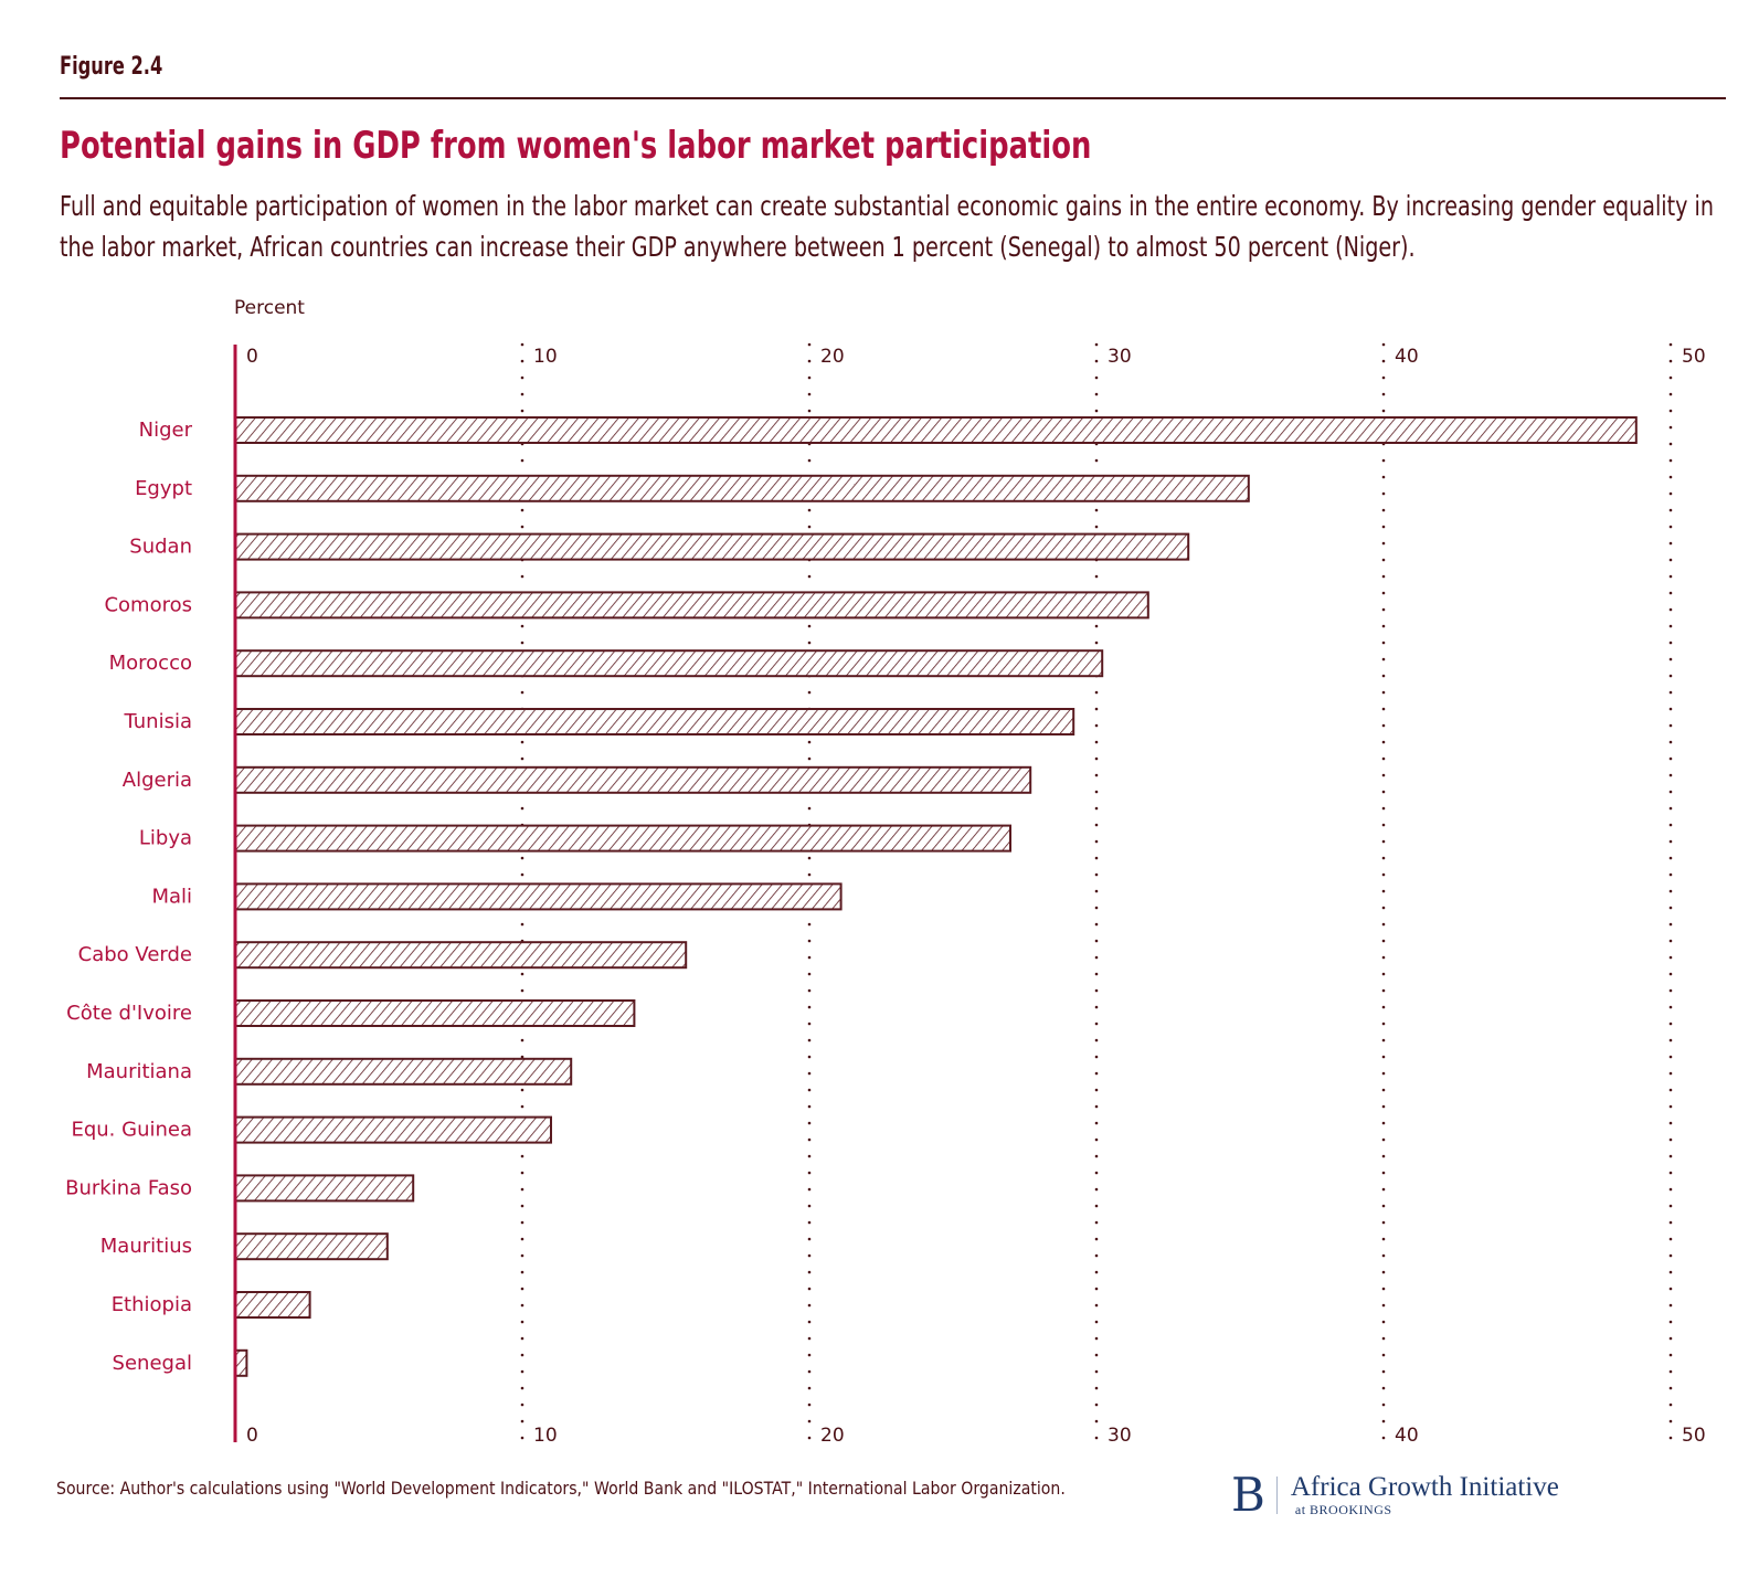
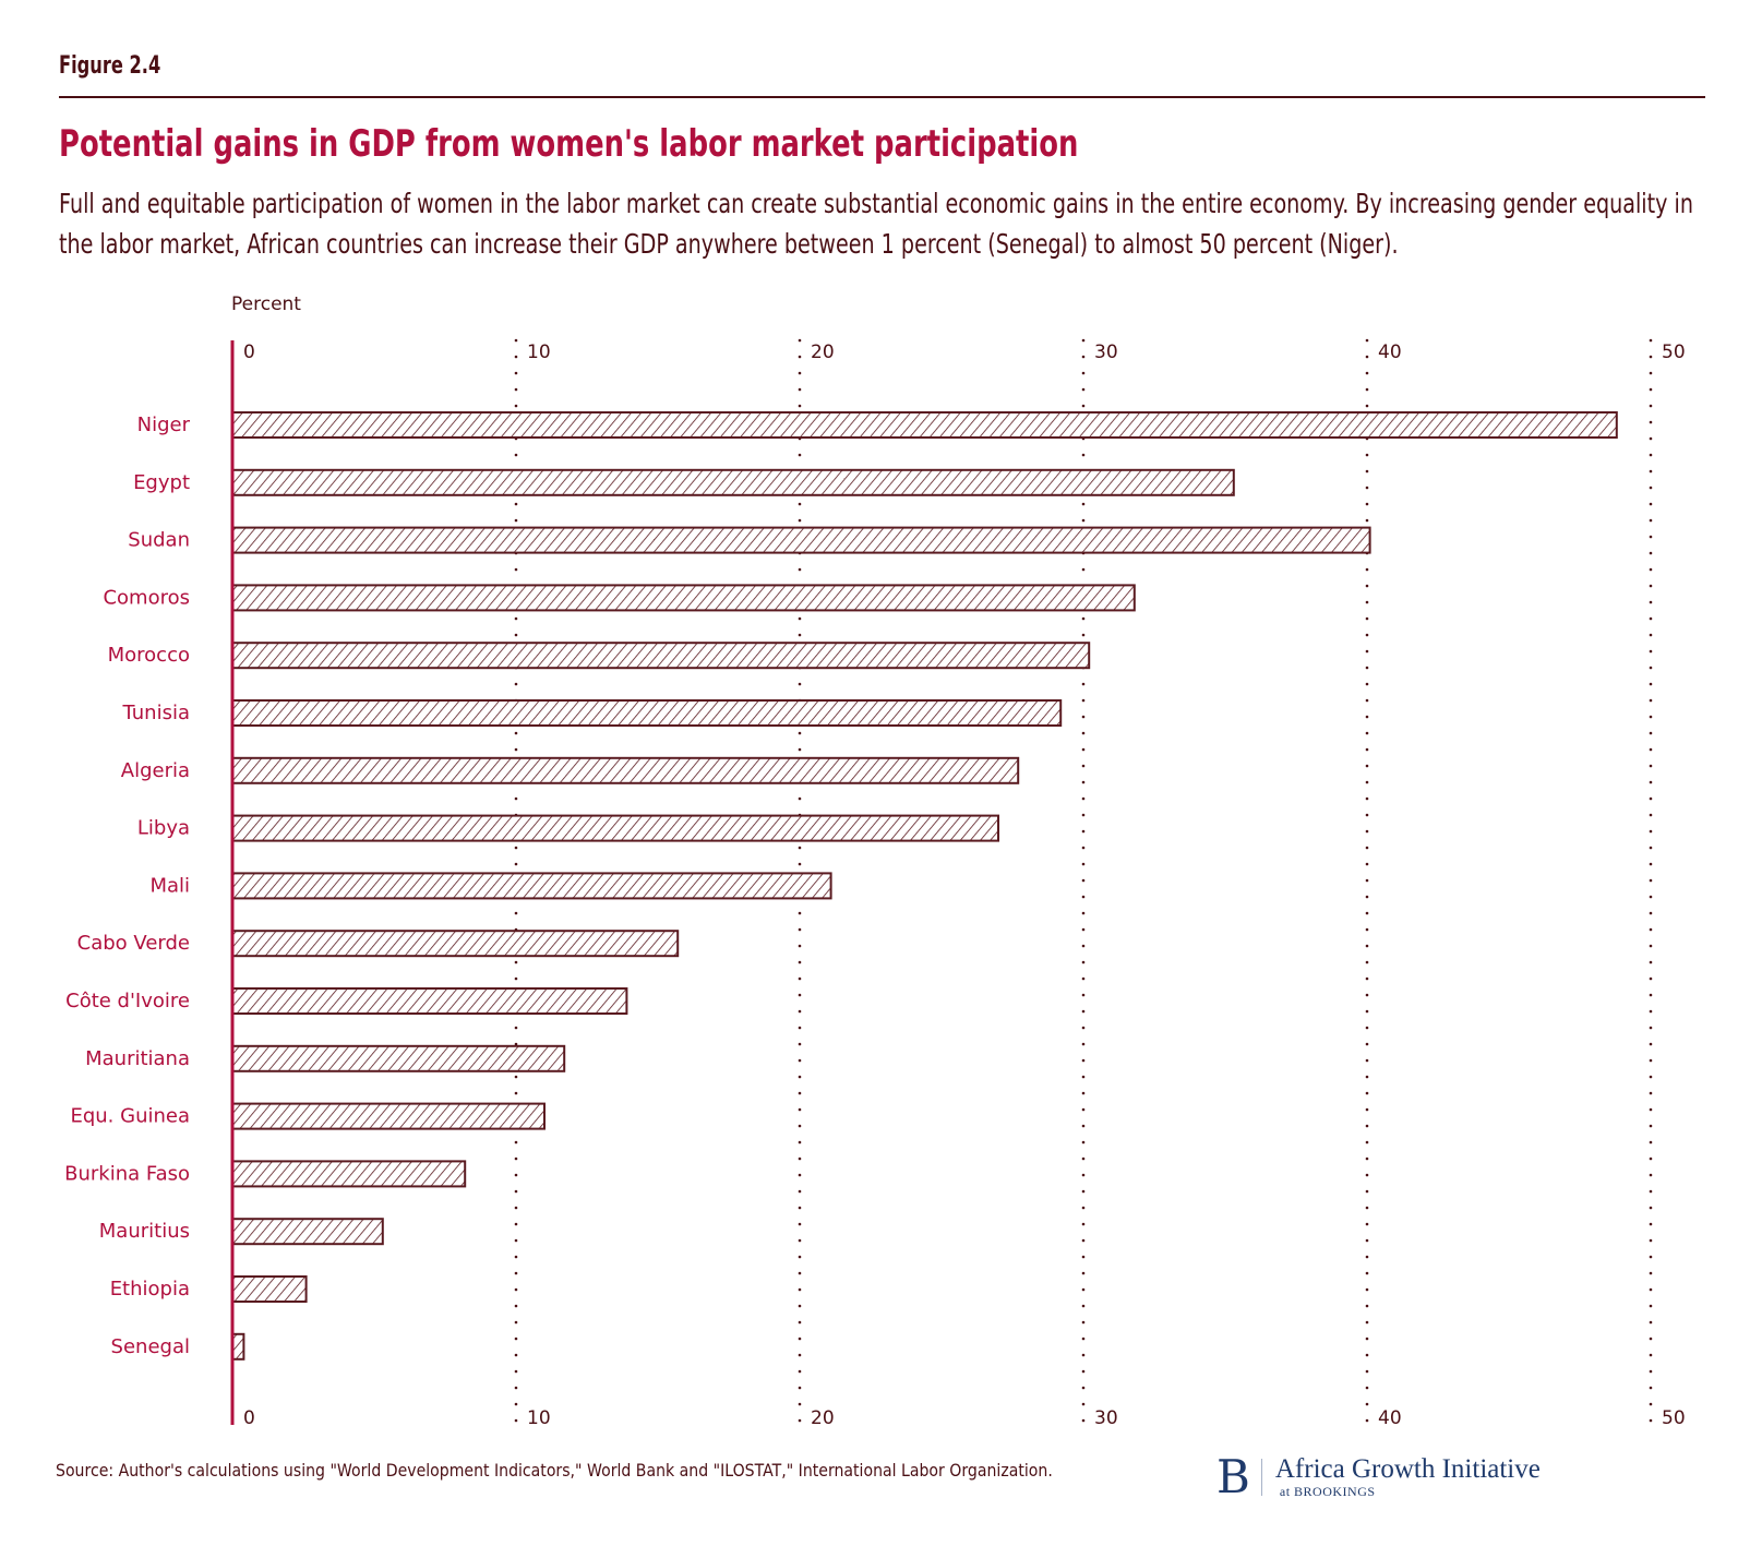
Sudan: 33.2 -> 40.1
Burkina Faso: 6.2 -> 8.2
